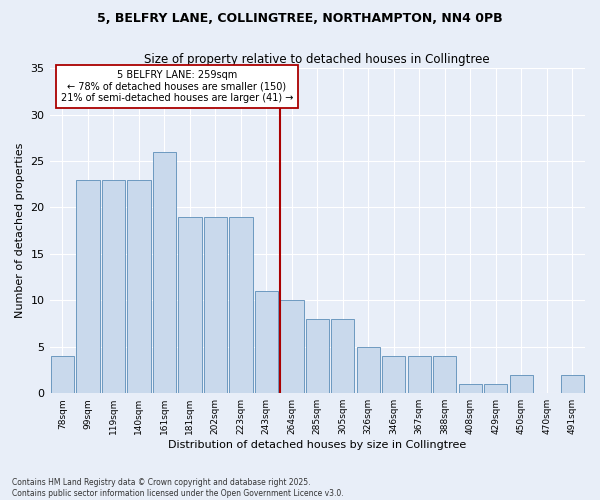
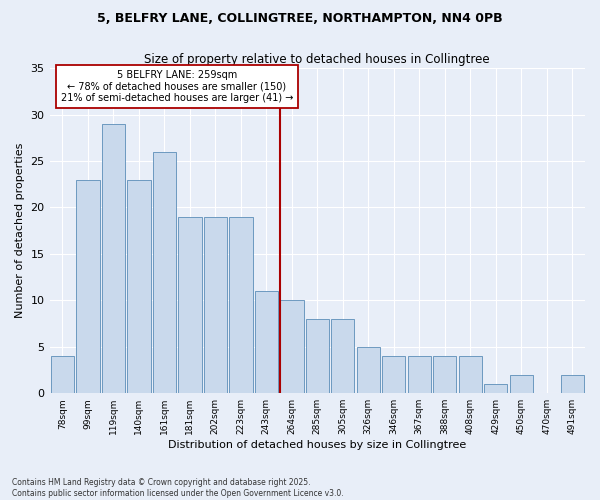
119sqm: 23 -> 29
408sqm: 1 -> 4
